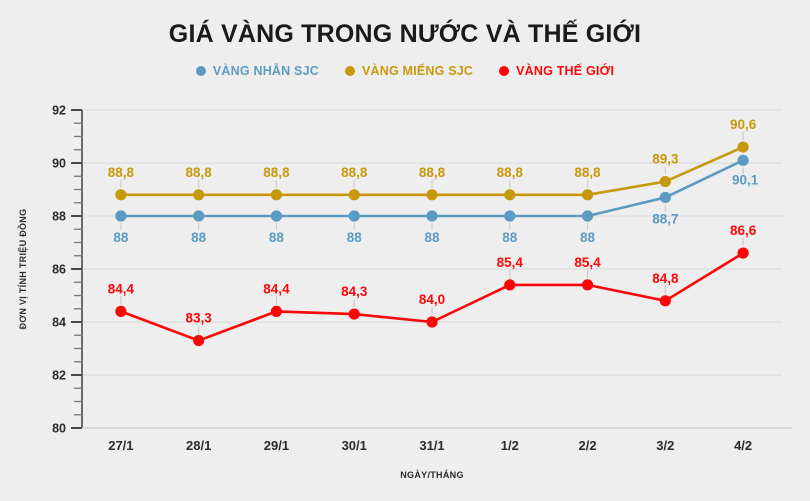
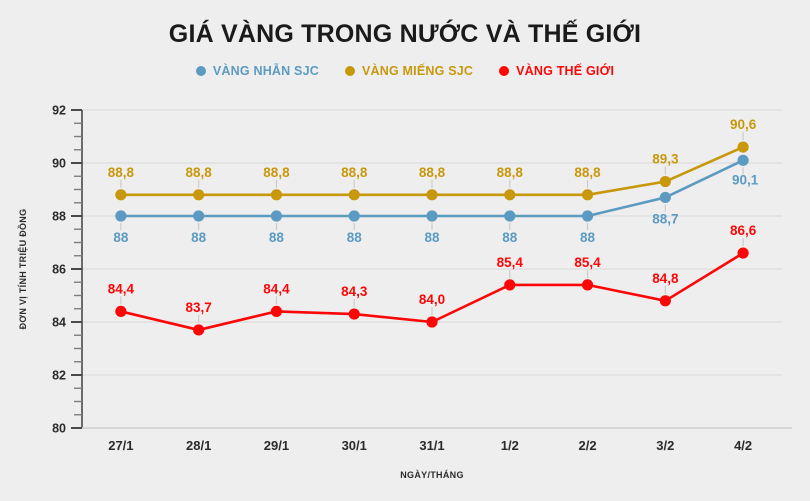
VÀNG THẾ GIỚI/28/1: 83,3 -> 83,7
